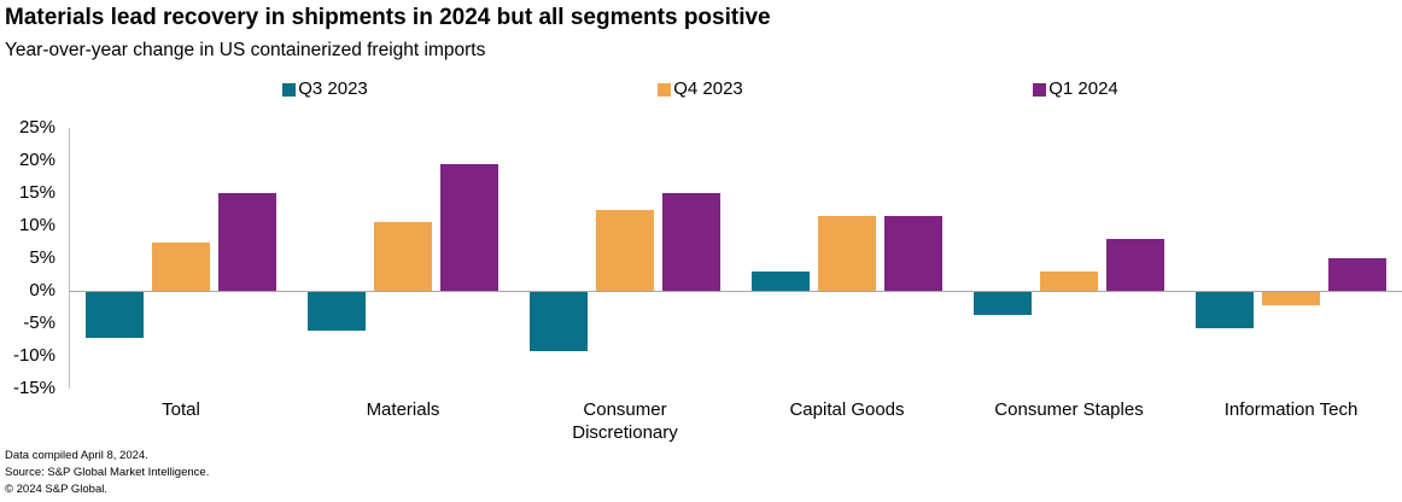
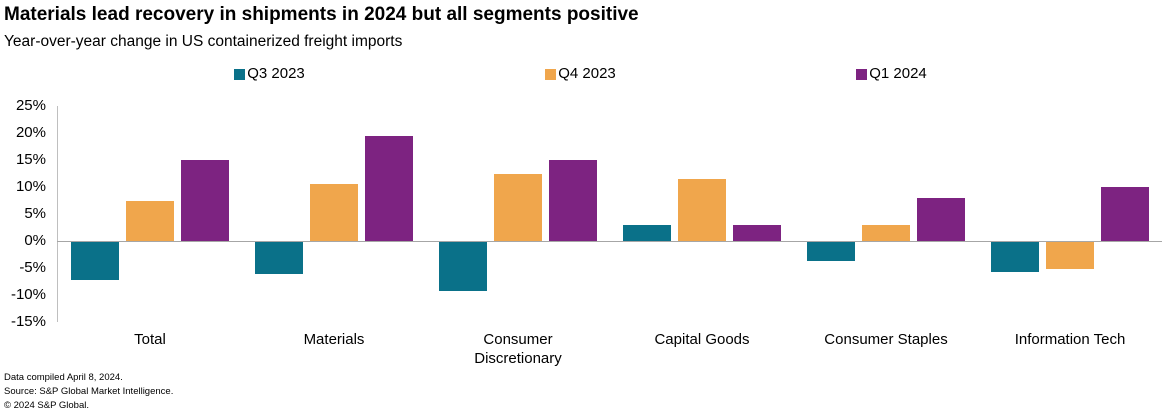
Q1 2024/Capital Goods: 12% -> 3%
Q4 2023/Information Tech: -2% -> -5%
Q1 2024/Information Tech: 5% -> 10%
